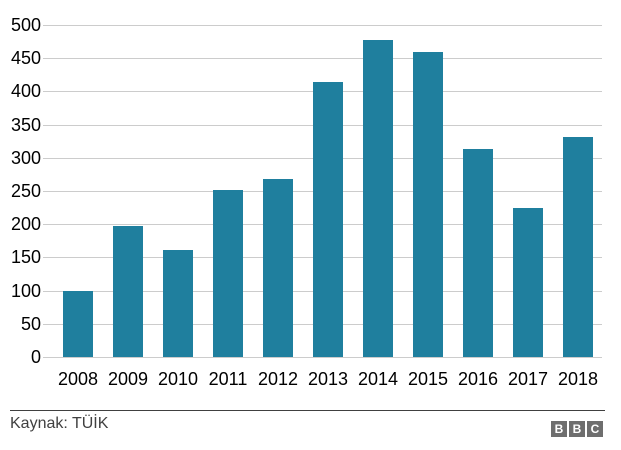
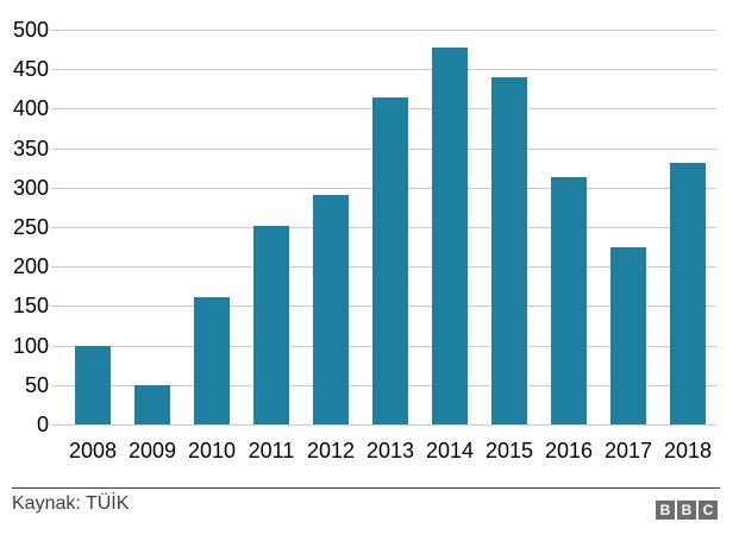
2009: 200 -> 50
2012: 270 -> 290
2015: 460 -> 440
